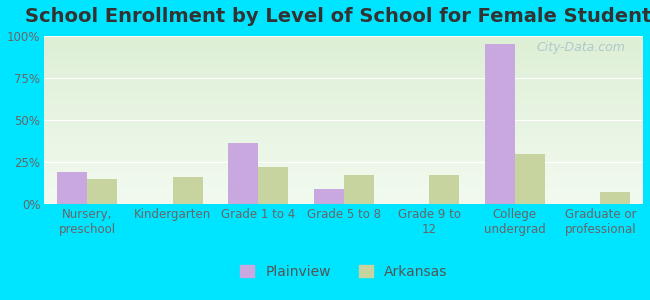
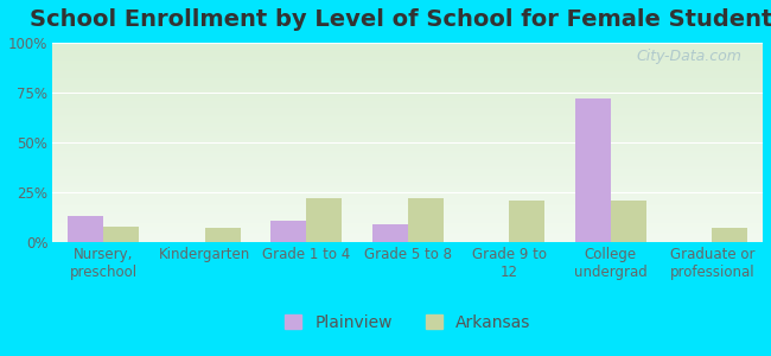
Plainview/Nursery, preschool: 19% -> 13%
Arkansas/Nursery, preschool: 15% -> 8%
Arkansas/Kindergarten: 16% -> 7%
Plainview/Grade 1 to 4: 36% -> 11%
Arkansas/Grade 5 to 8: 17% -> 22%
Arkansas/Grade 9 to 12: 17% -> 21%
Plainview/College undergrad: 95% -> 72%
Arkansas/College undergrad: 30% -> 21%
